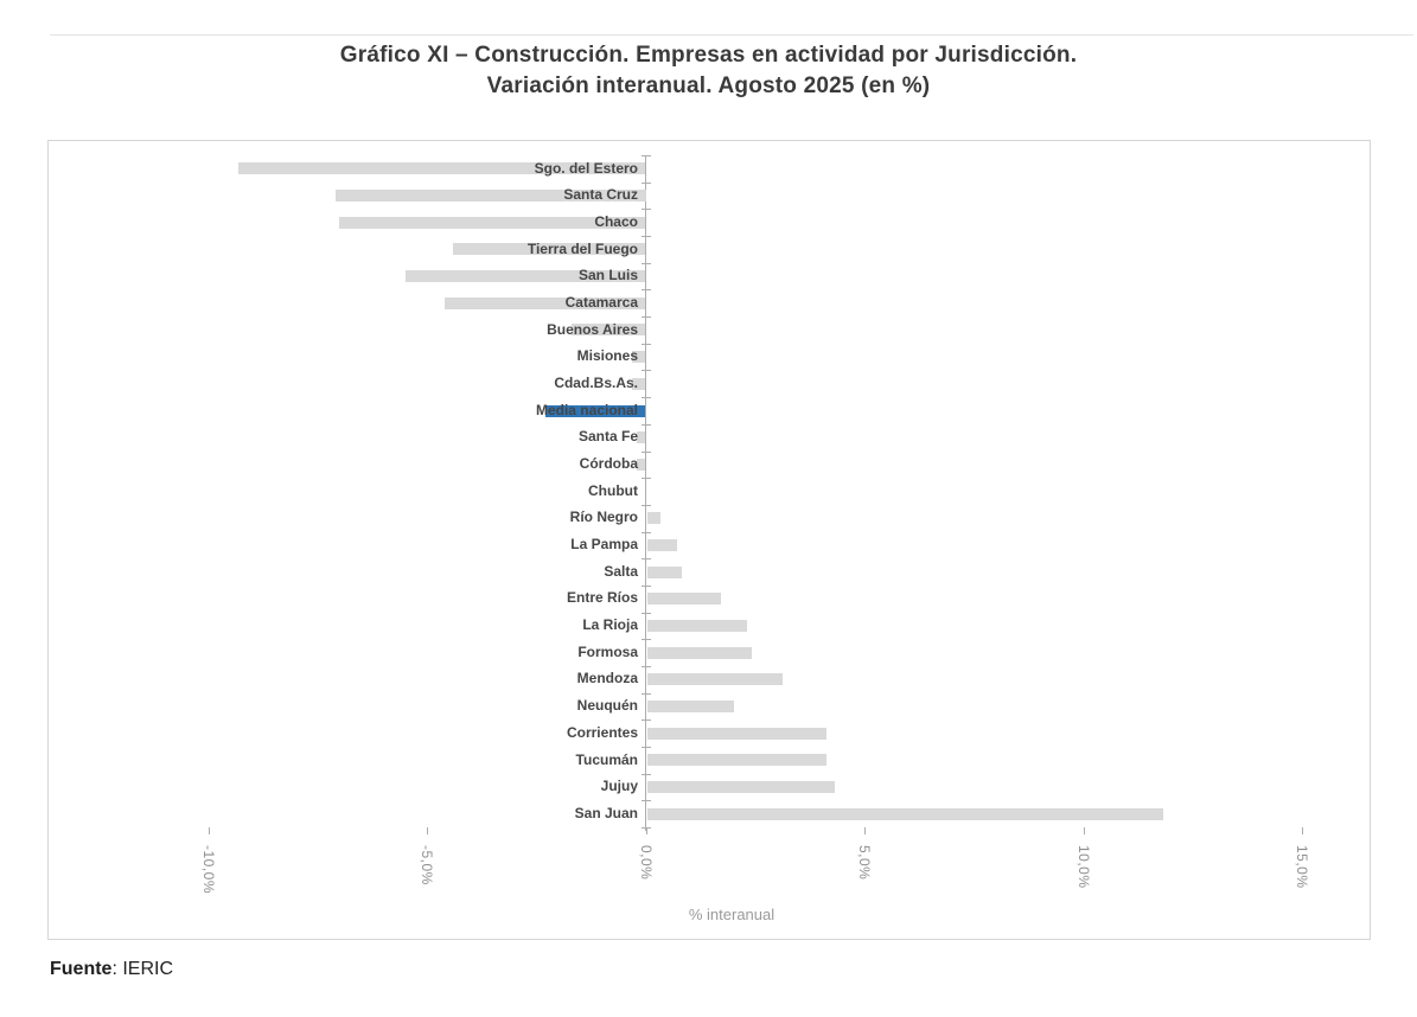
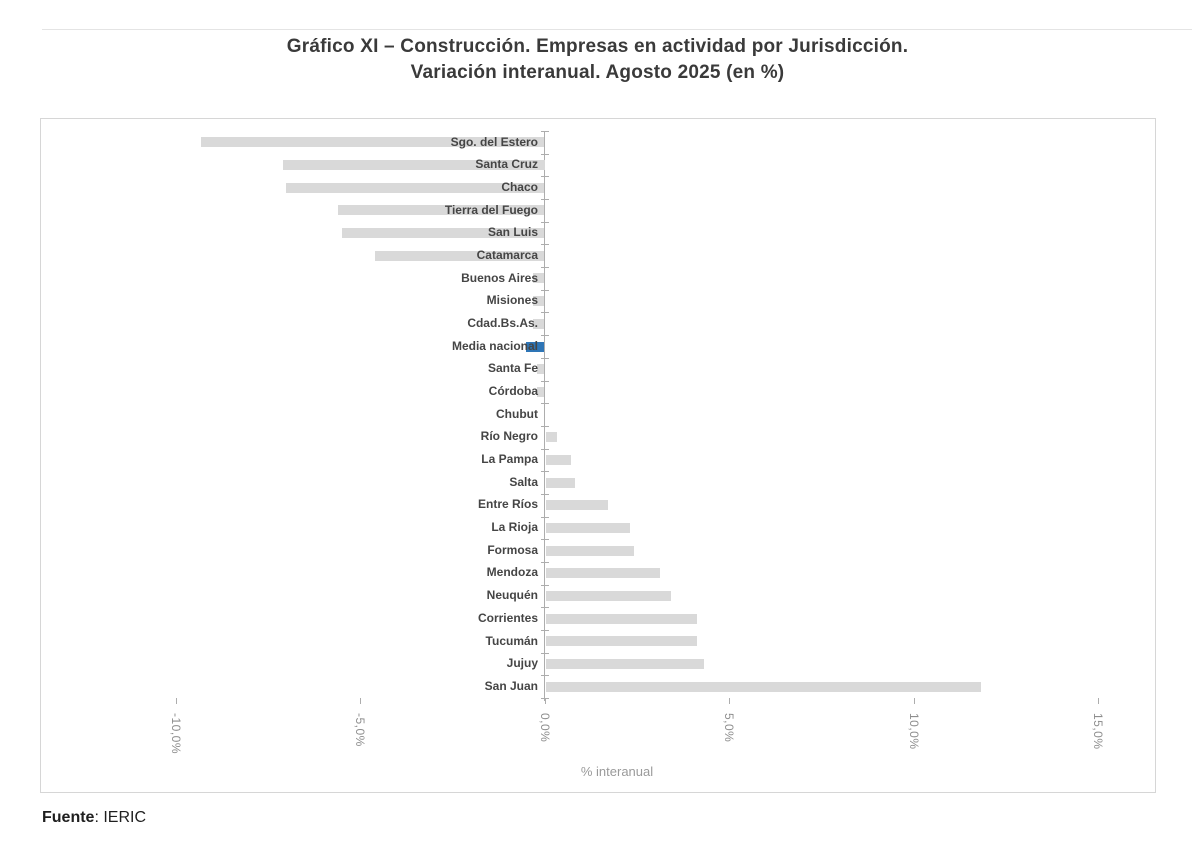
Tierra del Fuego: -4,4% -> -5,6%
Buenos Aires: -1,7% -> -0,3%
Media nacional: -2,3% -> -0,5%
Neuquén: 2,0% -> 3,4%
